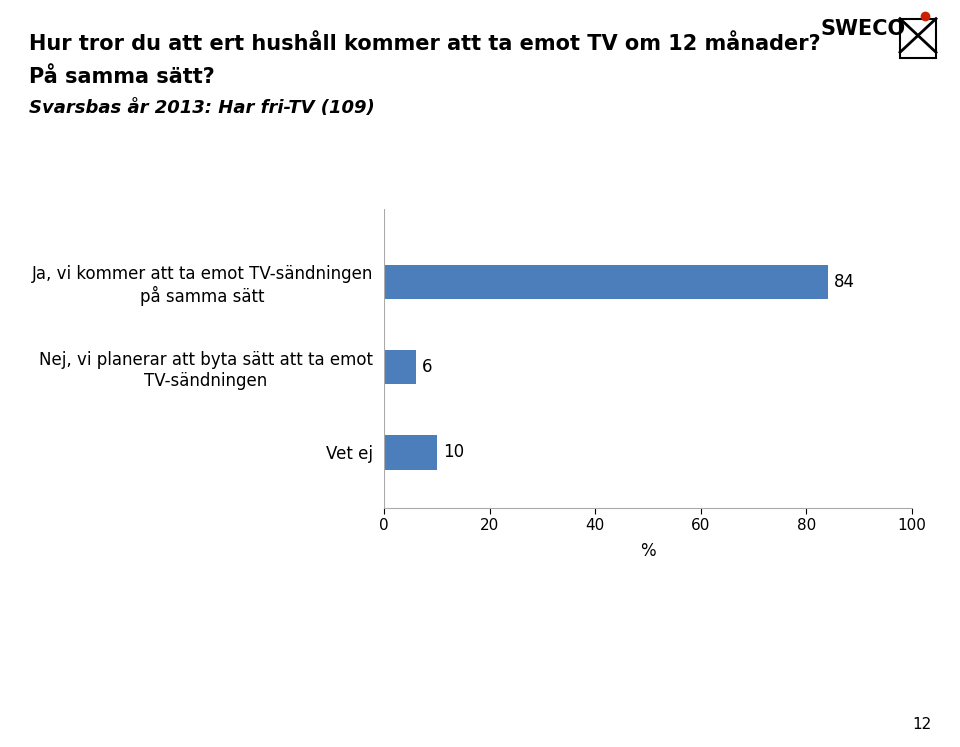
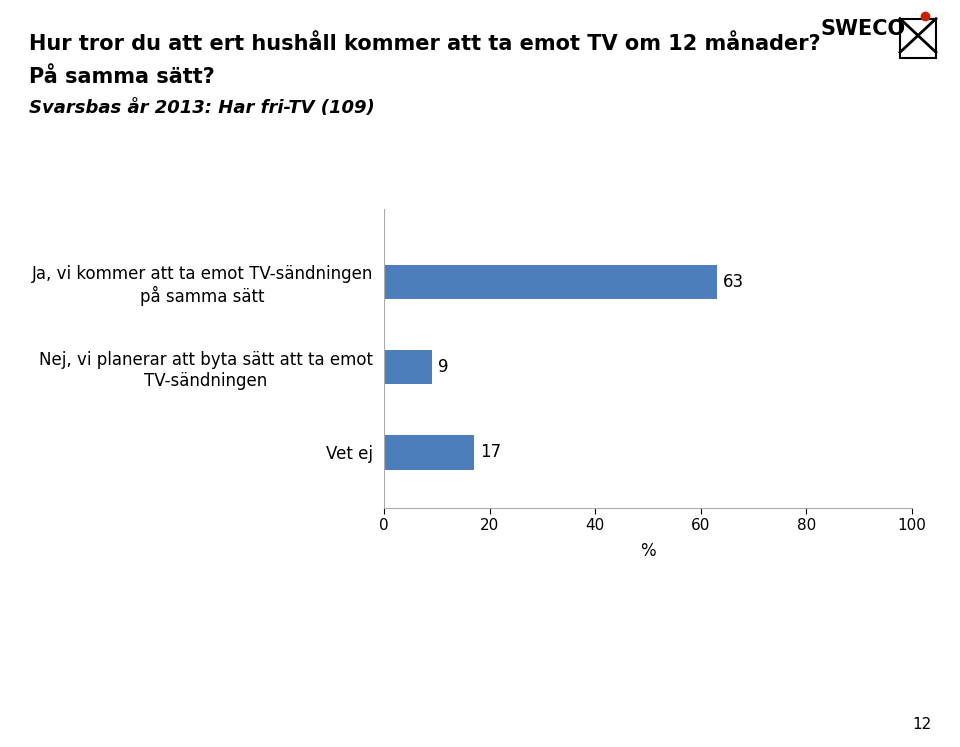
Ja, vi kommer att ta emot TV-sändningen på samma sätt: 84 -> 63
Nej, vi planerar att byta sätt att ta emot TV-sändningen: 6 -> 9
Vet ej: 10 -> 17
